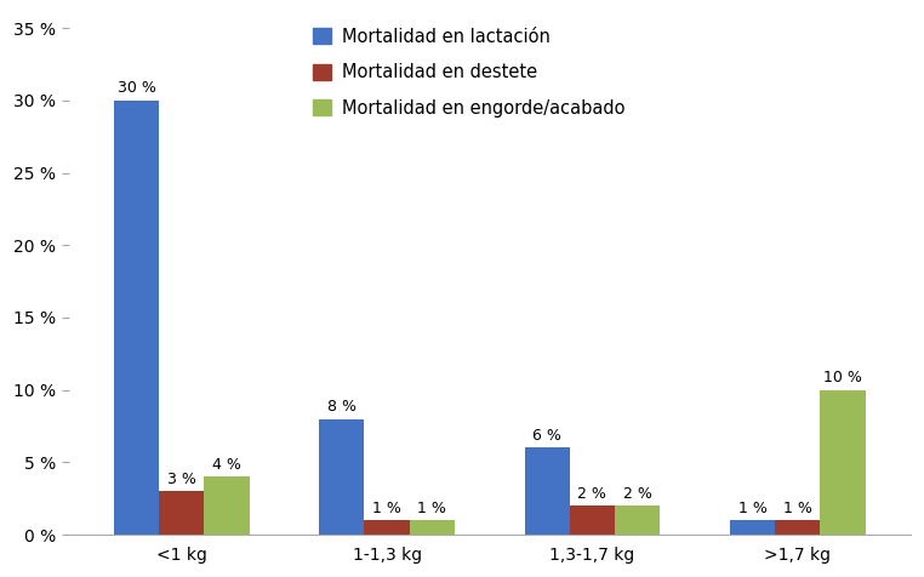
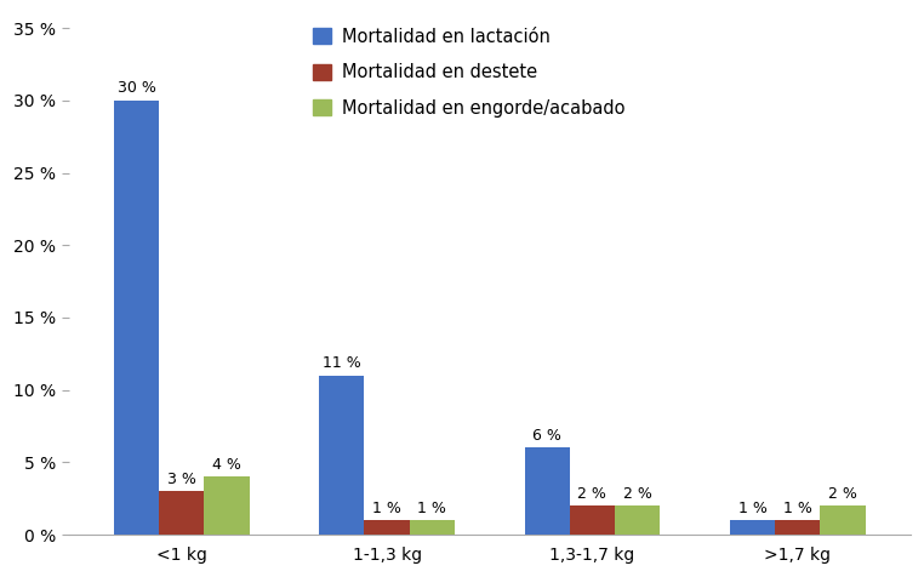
Mortalidad en lactación/1-1,3 kg: 8 -> 11
Mortalidad en engorde/acabado/>1,7 kg: 10 -> 2
